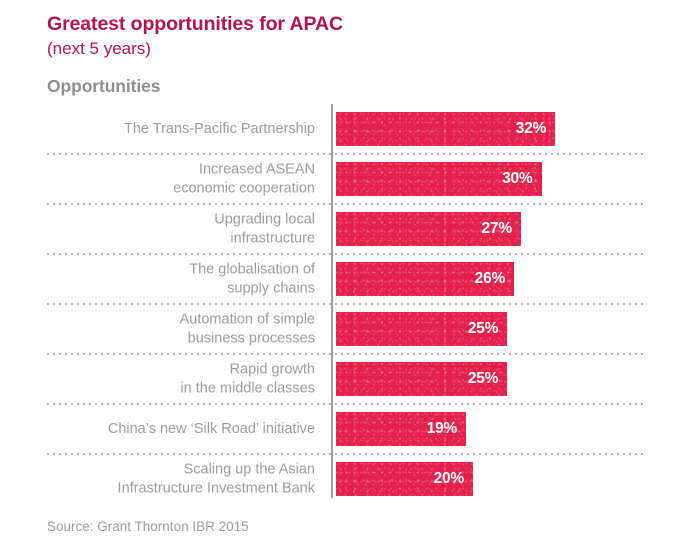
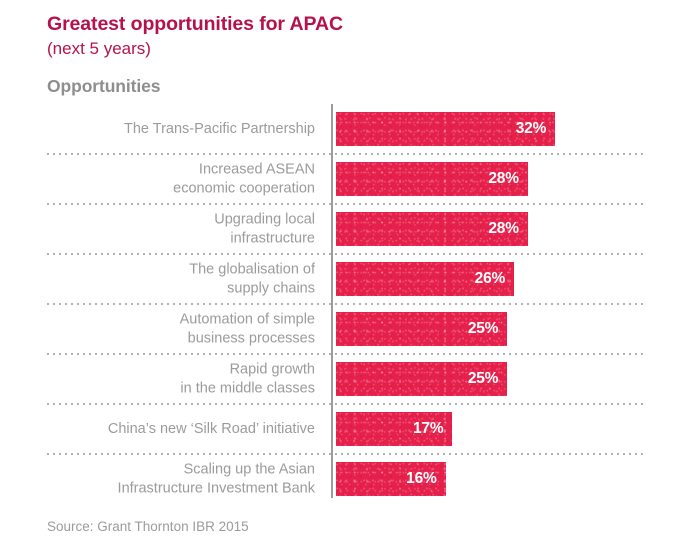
Increased ASEAN economic cooperation: 30% -> 28%
Upgrading local infrastructure: 27% -> 28%
China’s new ‘Silk Road’ initiative: 19% -> 17%
Scaling up the Asian Infrastructure Investment Bank: 20% -> 16%
